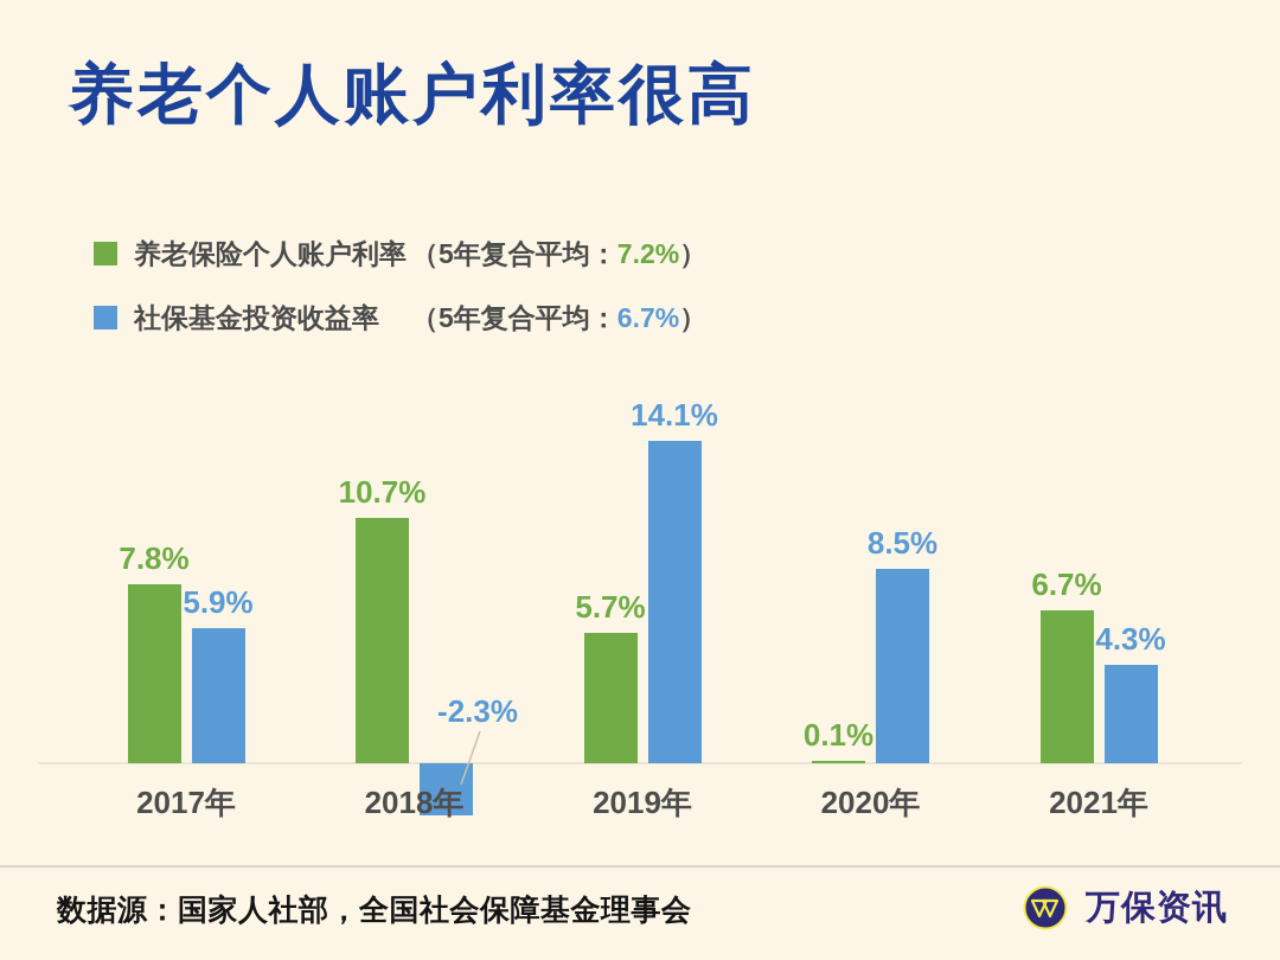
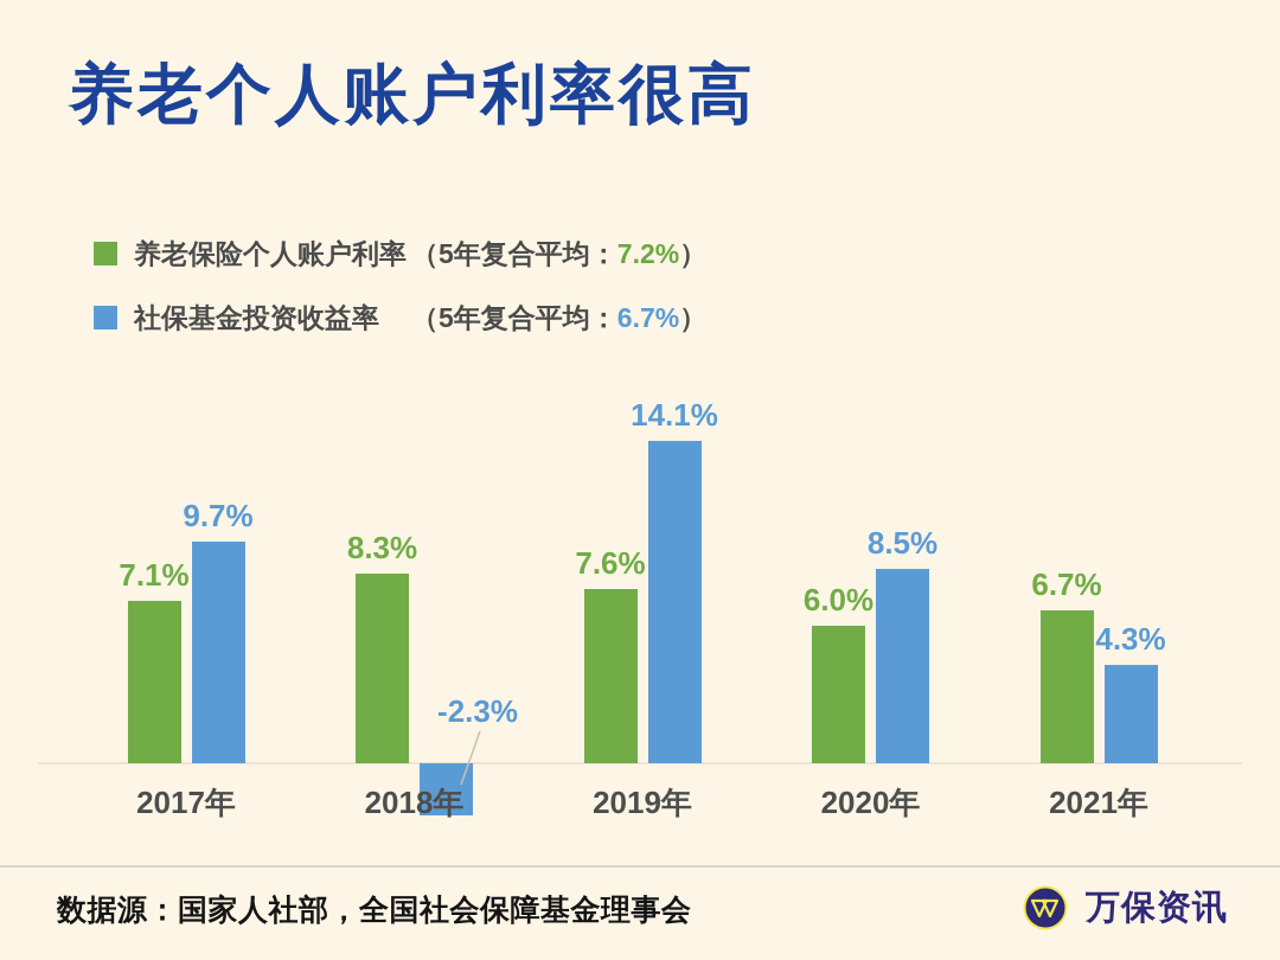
养老保险个人账户利率/2017年: 7.8% -> 7.1%
社保基金投资收益率/2017年: 5.9% -> 9.7%
养老保险个人账户利率/2018年: 10.7% -> 8.3%
养老保险个人账户利率/2019年: 5.7% -> 7.6%
养老保险个人账户利率/2020年: 0.1% -> 6.0%
